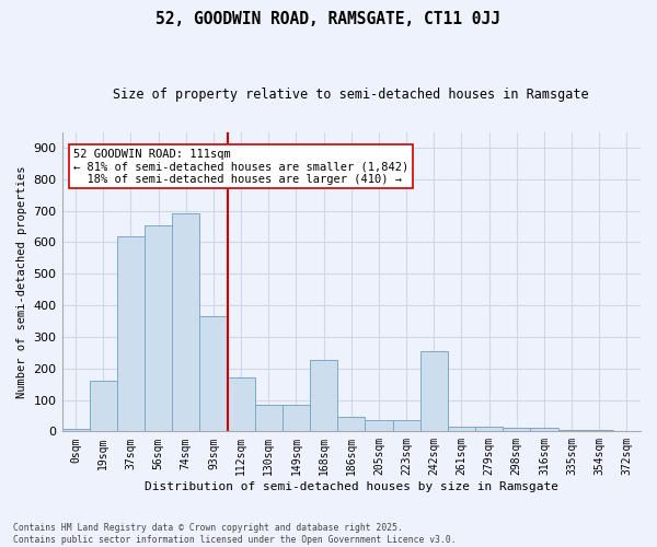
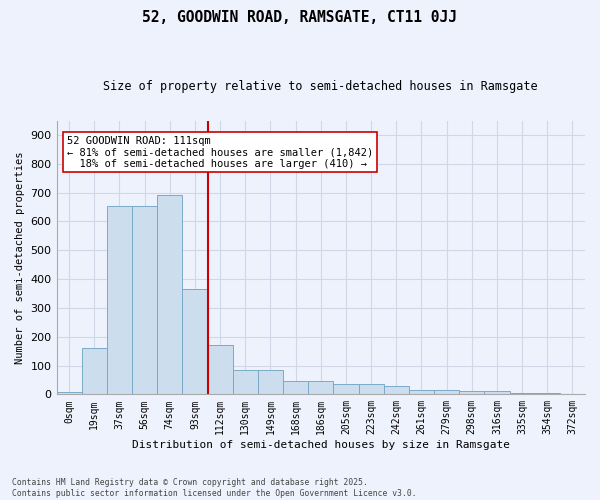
37sqm: 620 -> 655
168sqm: 225 -> 48
242sqm: 255 -> 30
